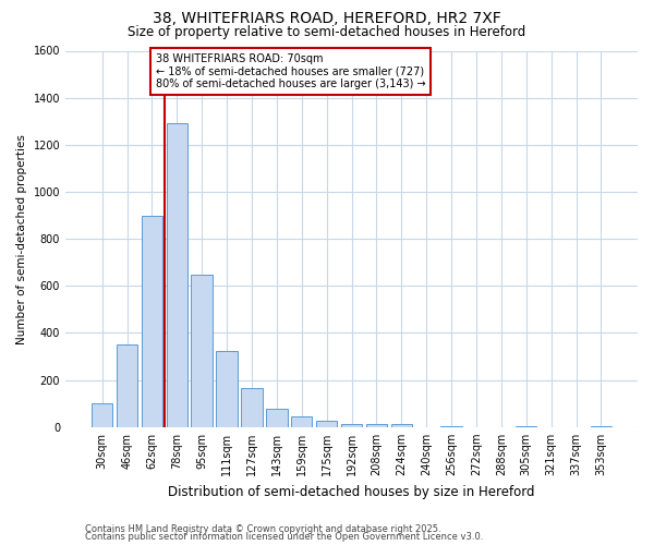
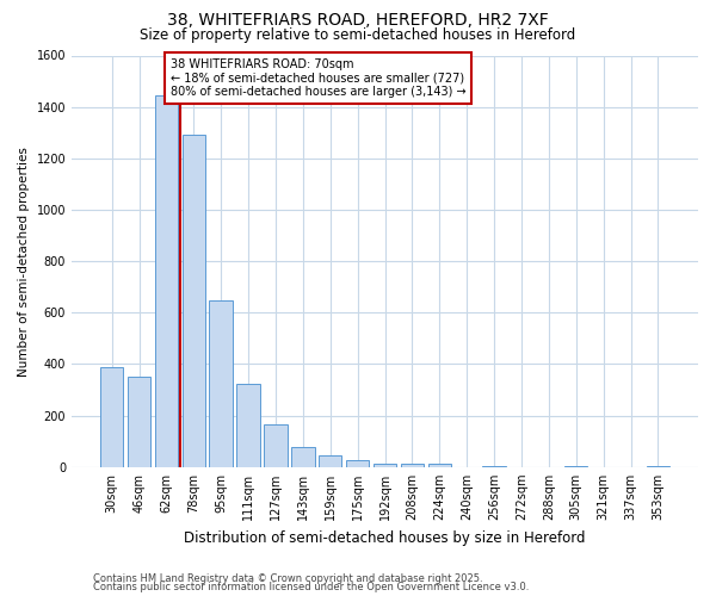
30sqm: 100 -> 390
62sqm: 900 -> 1445
